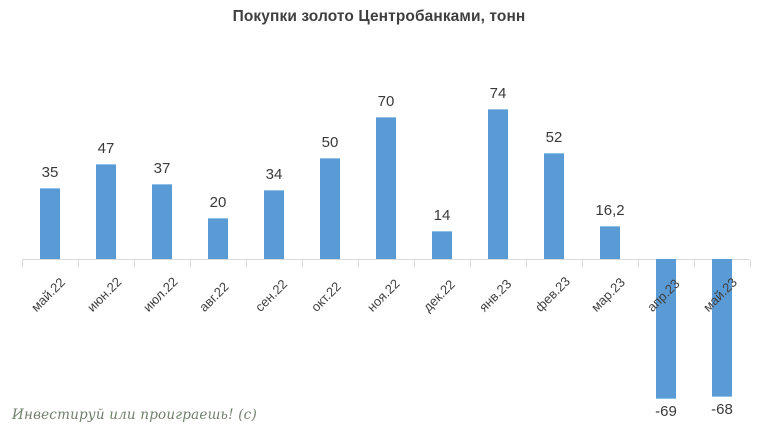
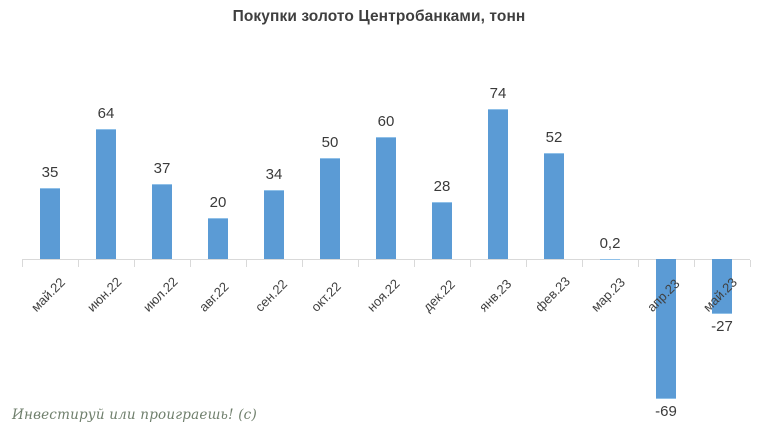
июн.22: 47 -> 64
ноя.22: 70 -> 60
дек.22: 14 -> 28
мар.23: 16,2 -> 0,2
май.23: -68 -> -27
